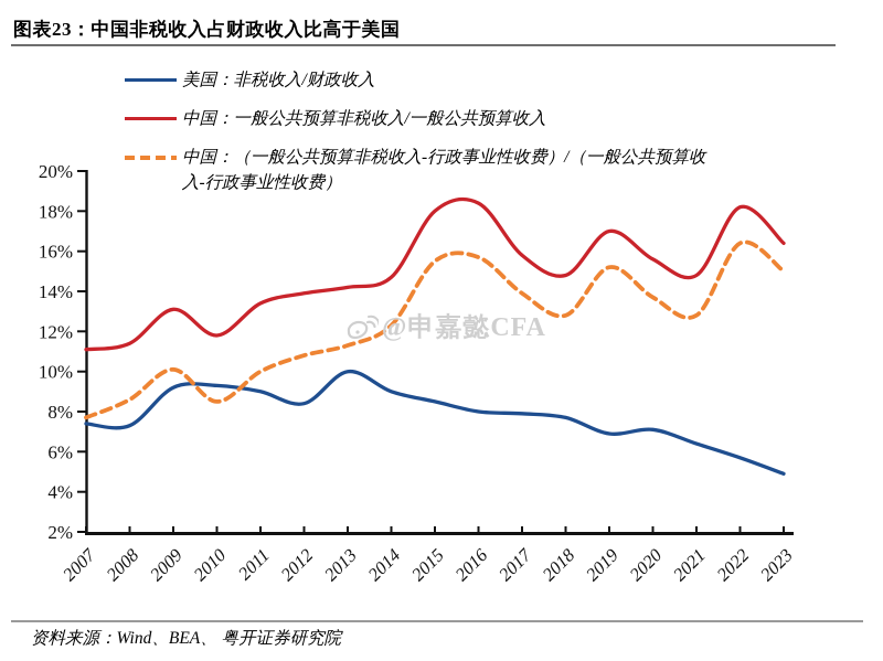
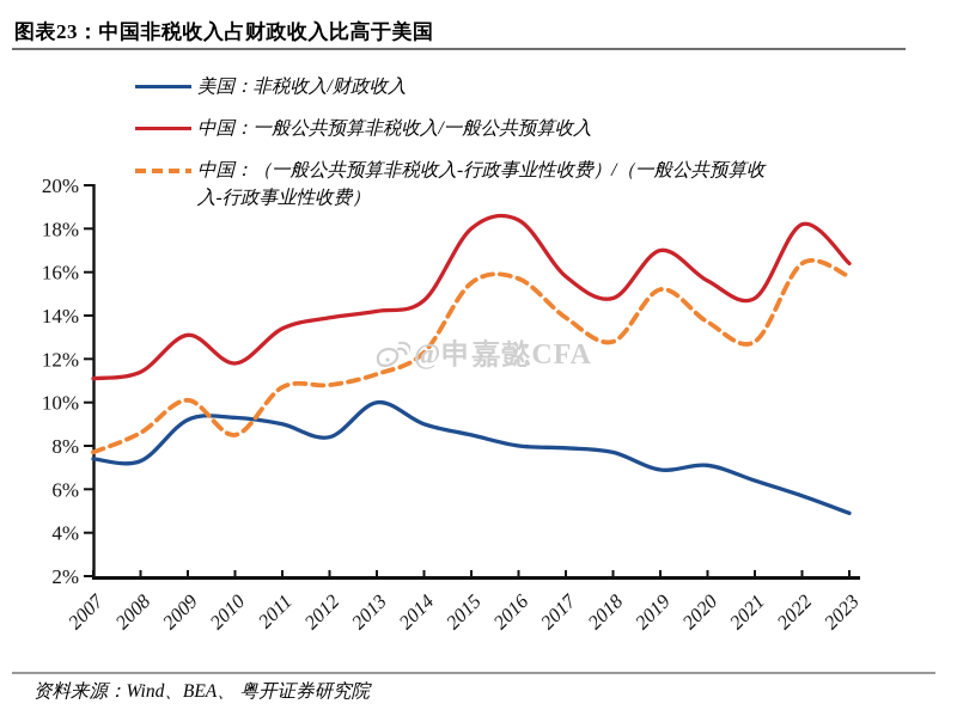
中国：（一般公共预算非税收入-行政事业性收费）/（一般公共预算收入-行政事业性收费）/2011: 10.0% -> 10.7%
中国：（一般公共预算非税收入-行政事业性收费）/（一般公共预算收入-行政事业性收费）/2023: 15.0% -> 15.8%
